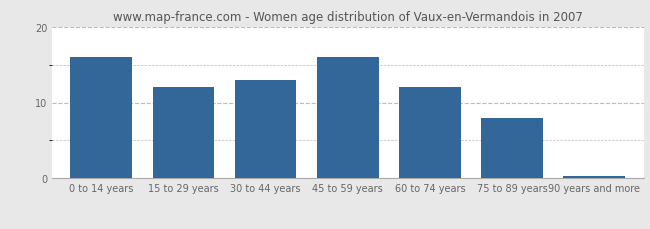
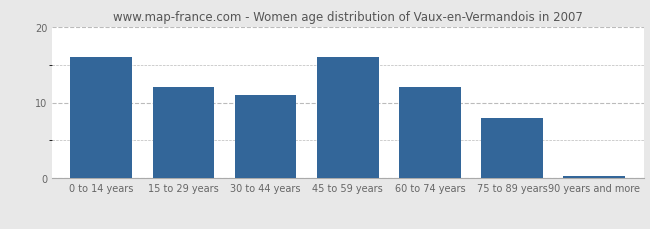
30 to 44 years: 13.0 -> 11.0
